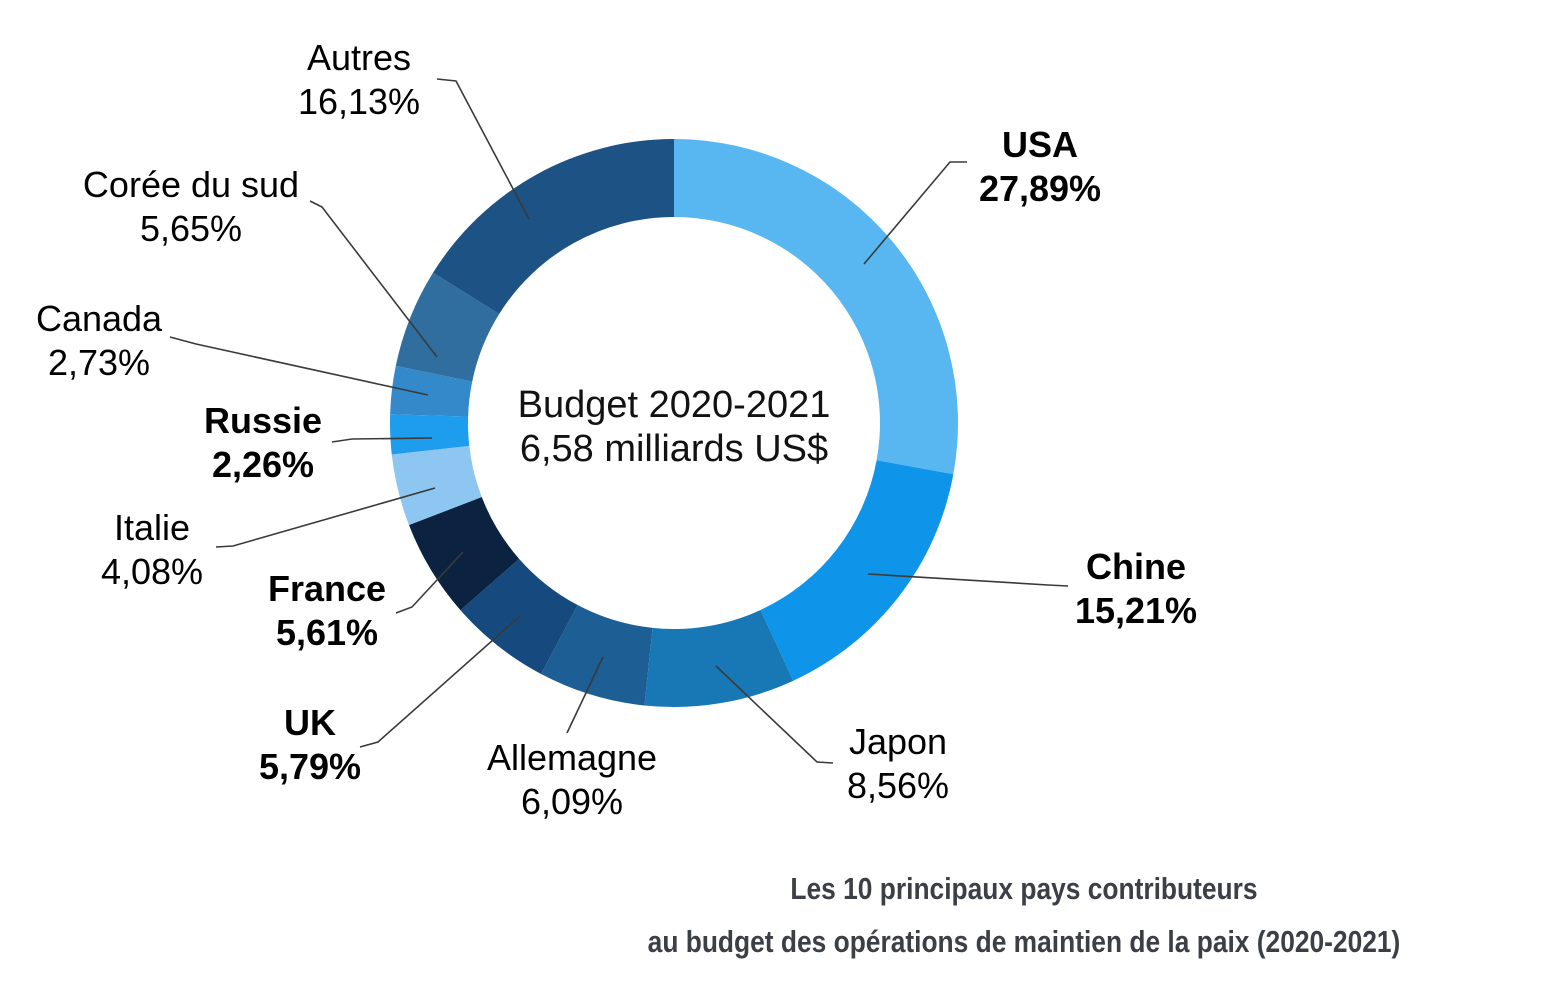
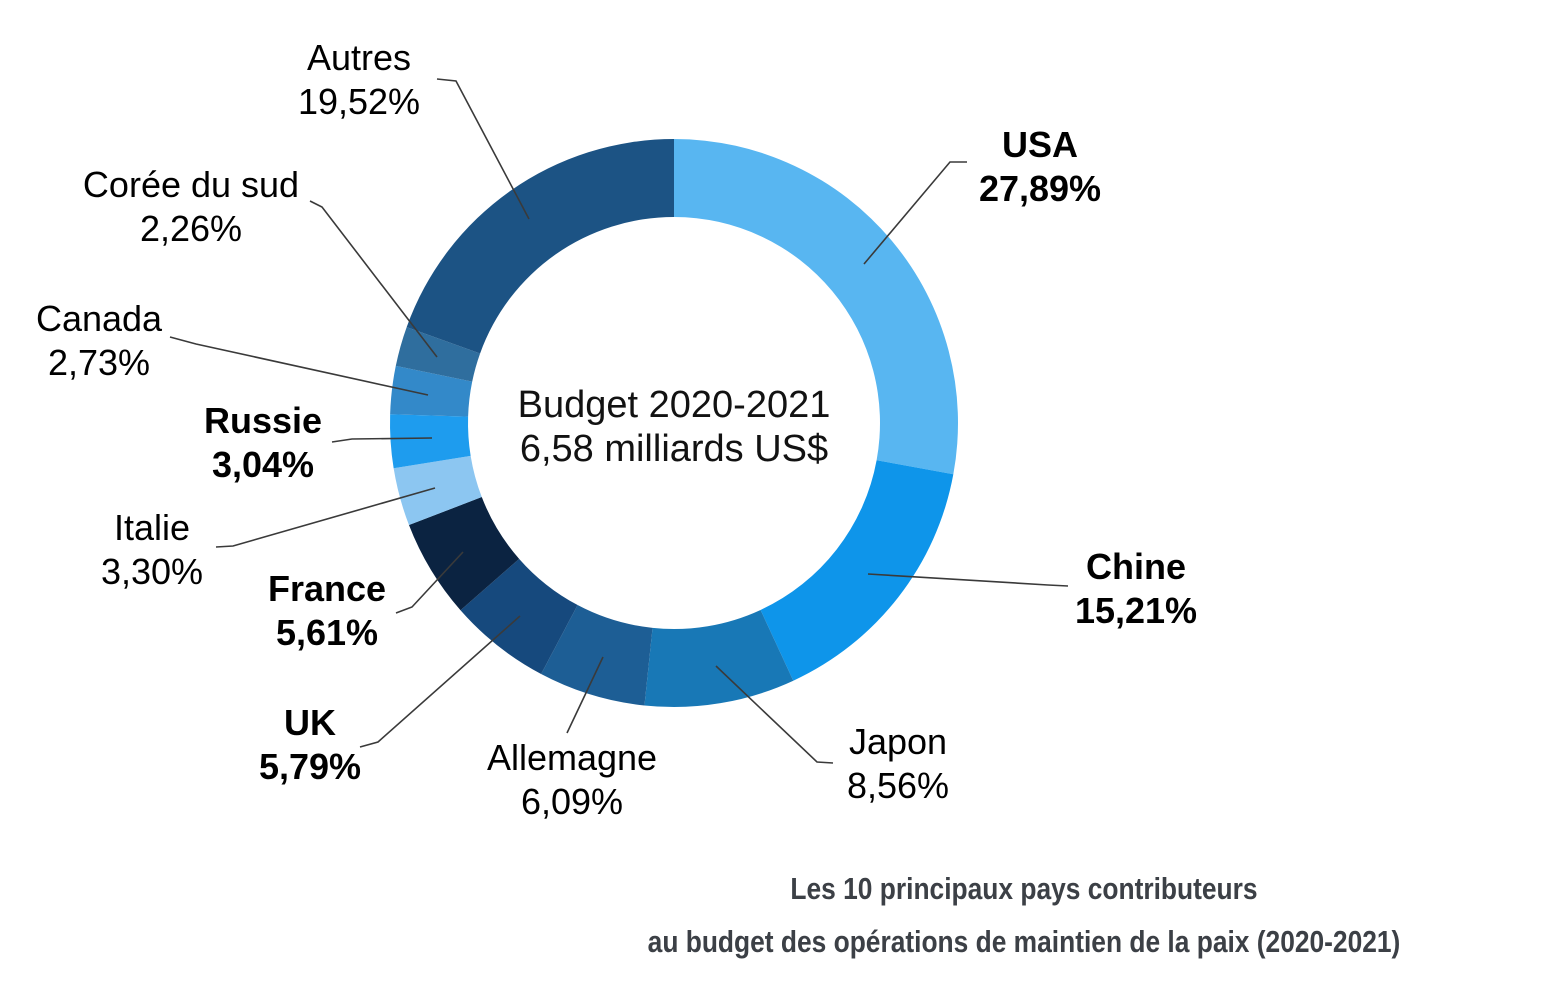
Italie: 4,08% -> 3,30%
Russie: 2,26% -> 3,04%
Corée du sud: 5,65% -> 2,26%
Autres: 16,13% -> 19,52%
